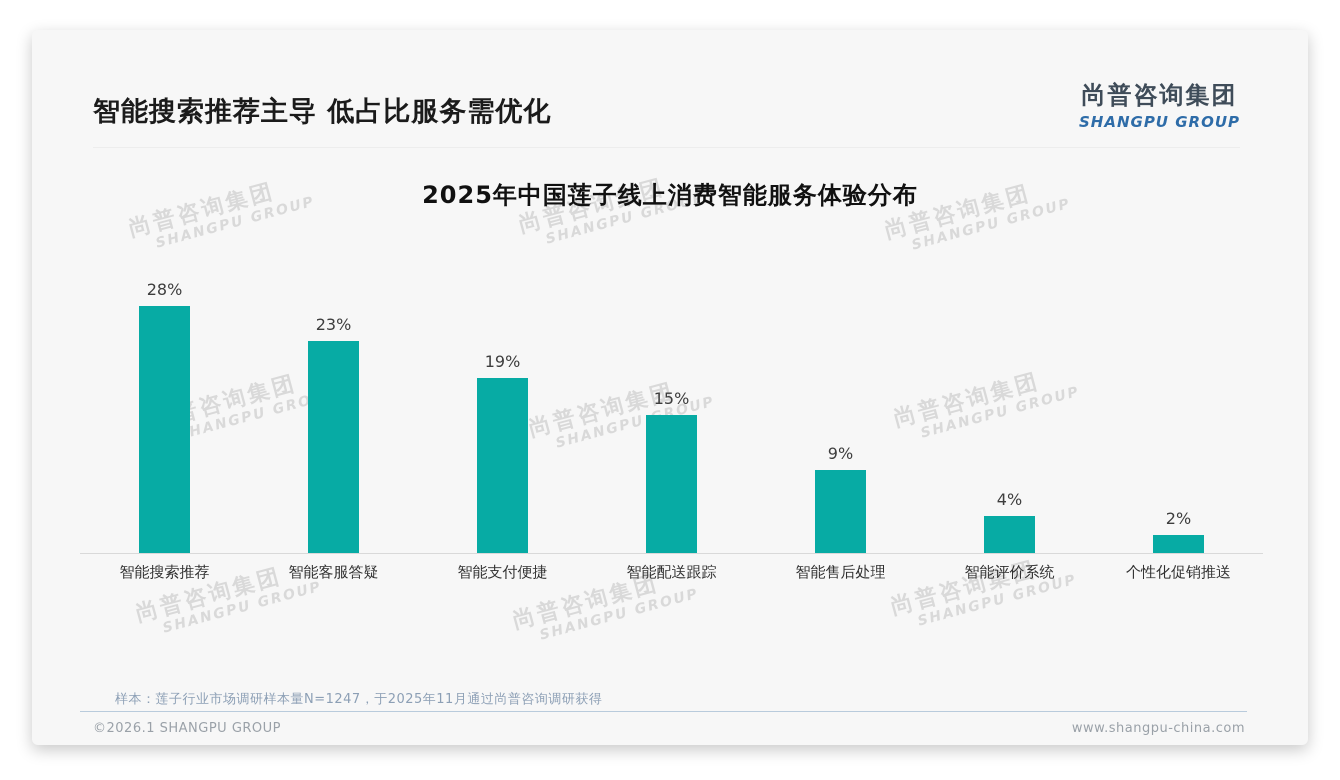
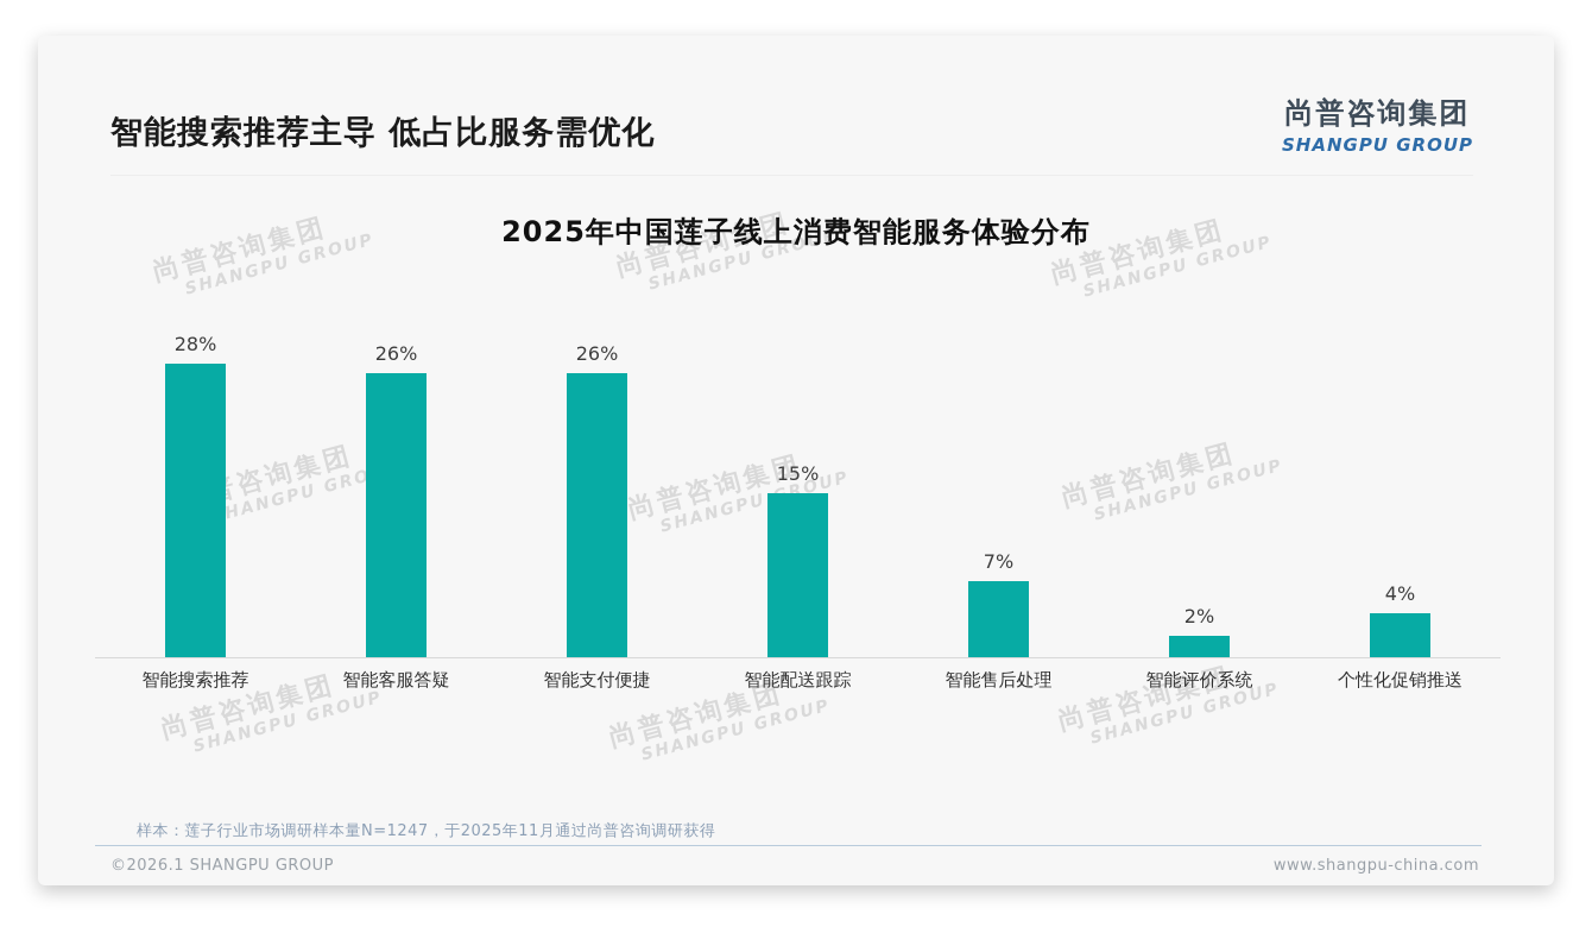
智能客服答疑: 23% -> 26%
智能支付便捷: 19% -> 26%
智能售后处理: 9% -> 7%
智能评价系统: 4% -> 2%
个性化促销推送: 2% -> 4%
